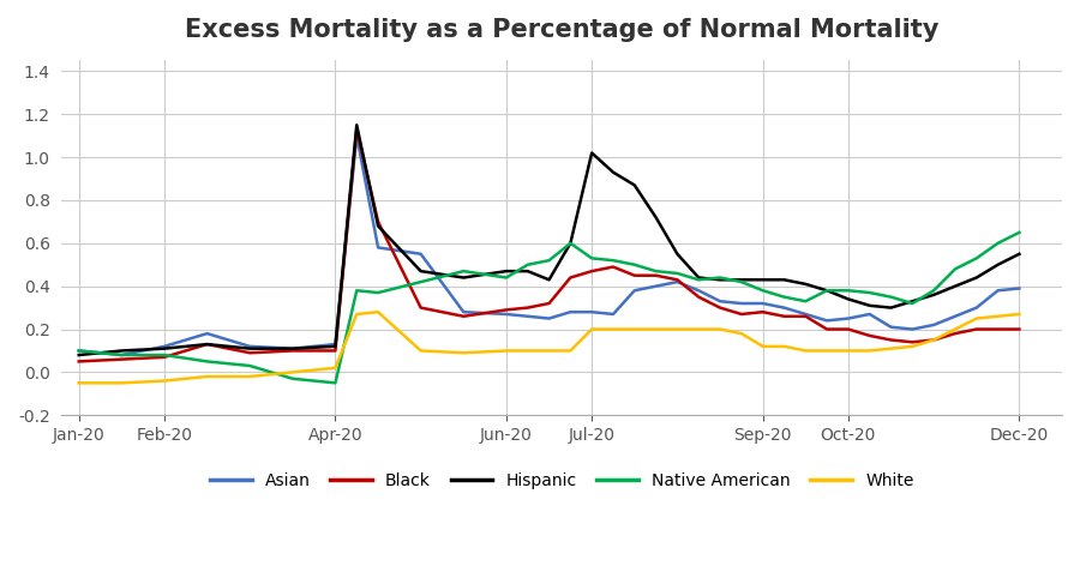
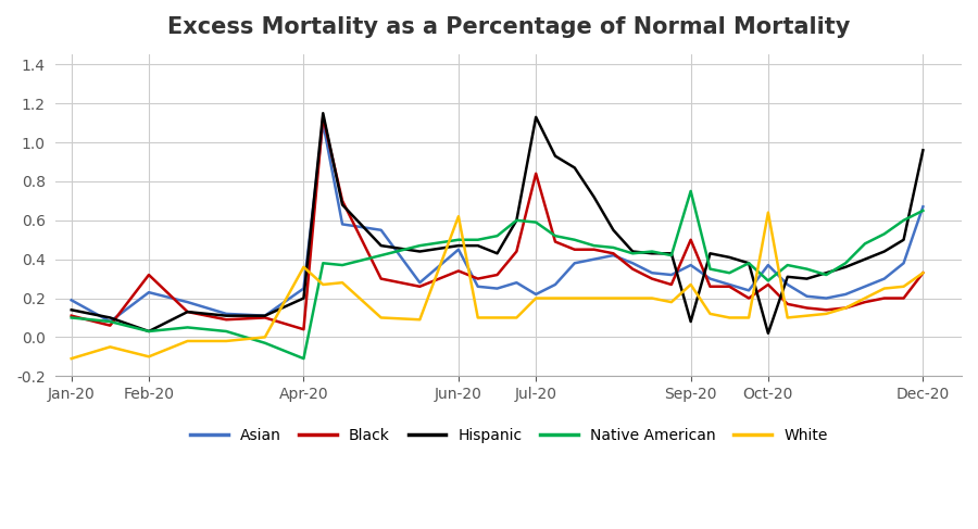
Asian/Jan-20: 0.10 -> 0.19
Black/Jan-20: 0.05 -> 0.11
Hispanic/Jan-20: 0.08 -> 0.14
White/Jan-20: -0.05 -> -0.11
Asian/Feb-20: 0.12 -> 0.23
Black/Feb-20: 0.07 -> 0.32
Hispanic/Feb-20: 0.11 -> 0.03
Native American/Feb-20: 0.08 -> 0.03
White/Feb-20: -0.04 -> -0.10
Asian/Apr-20: 0.13 -> 0.25
Black/Apr-20: 0.10 -> 0.04
Hispanic/Apr-20: 0.12 -> 0.20
Native American/Apr-20: -0.05 -> -0.11
White/Apr-20: 0.02 -> 0.36
Asian/Jun-20: 0.27 -> 0.45
Black/Jun-20: 0.29 -> 0.34
Native American/Jun-20: 0.44 -> 0.50
White/Jun-20: 0.10 -> 0.62
Asian/Jul-20: 0.28 -> 0.22
Black/Jul-20: 0.47 -> 0.84
Hispanic/Jul-20: 1.02 -> 1.13
Native American/Jul-20: 0.53 -> 0.59
Asian/Sep-20: 0.32 -> 0.37
Black/Sep-20: 0.28 -> 0.50
Hispanic/Sep-20: 0.43 -> 0.08
Native American/Sep-20: 0.38 -> 0.75
White/Sep-20: 0.12 -> 0.27
Asian/Oct-20: 0.25 -> 0.37
Black/Oct-20: 0.20 -> 0.27
Hispanic/Oct-20: 0.34 -> 0.02
Native American/Oct-20: 0.38 -> 0.29
White/Oct-20: 0.10 -> 0.64
Asian/Dec-20: 0.39 -> 0.67
Black/Dec-20: 0.20 -> 0.33
Hispanic/Dec-20: 0.55 -> 0.96
White/Dec-20: 0.27 -> 0.33
